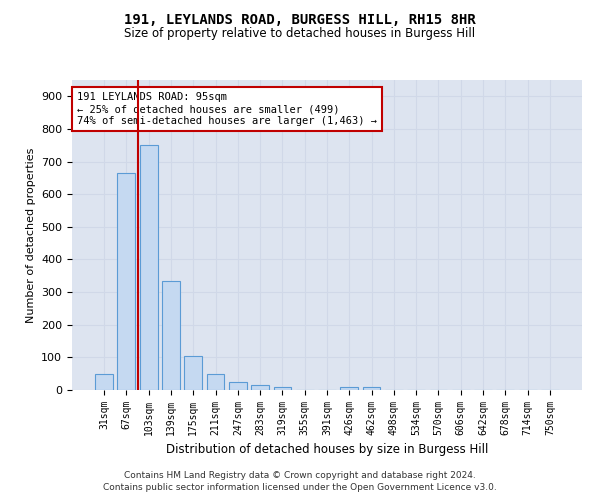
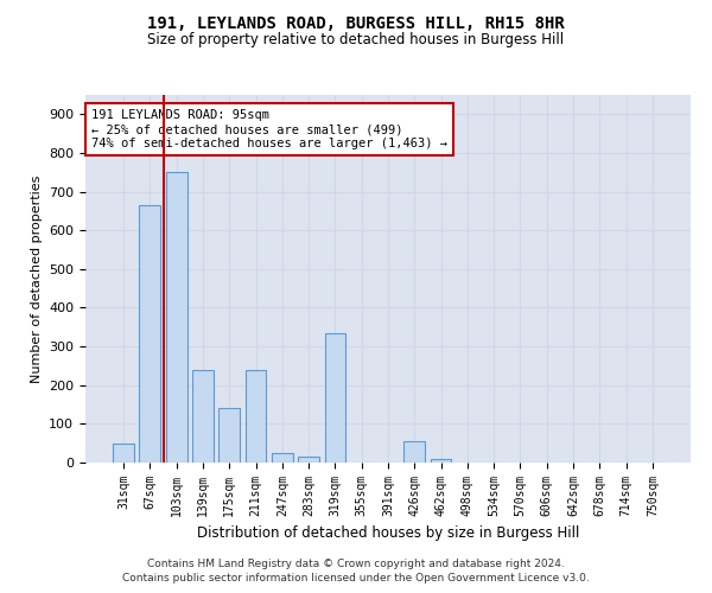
139sqm: 335 -> 240
175sqm: 105 -> 140
211sqm: 50 -> 240
319sqm: 10 -> 335
426sqm: 10 -> 55
